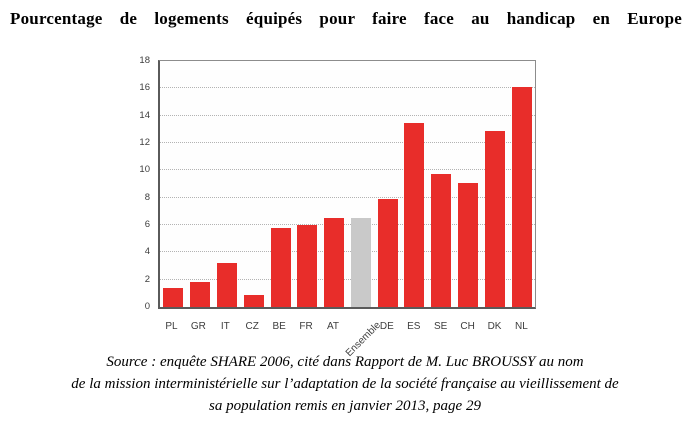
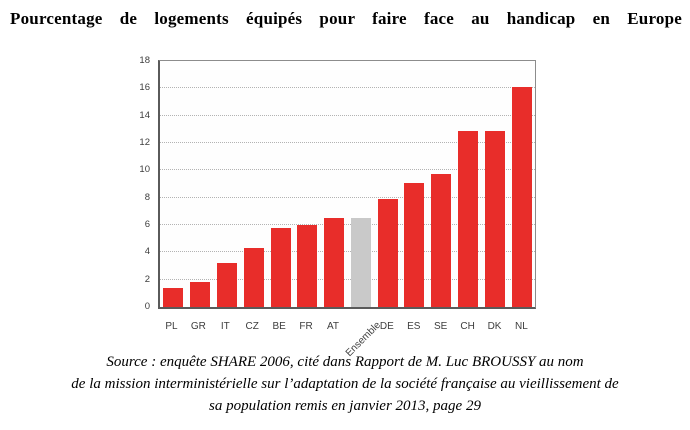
CZ: 0.9 -> 4.3
ES: 13.5 -> 9.1
CH: 9.1 -> 12.9
